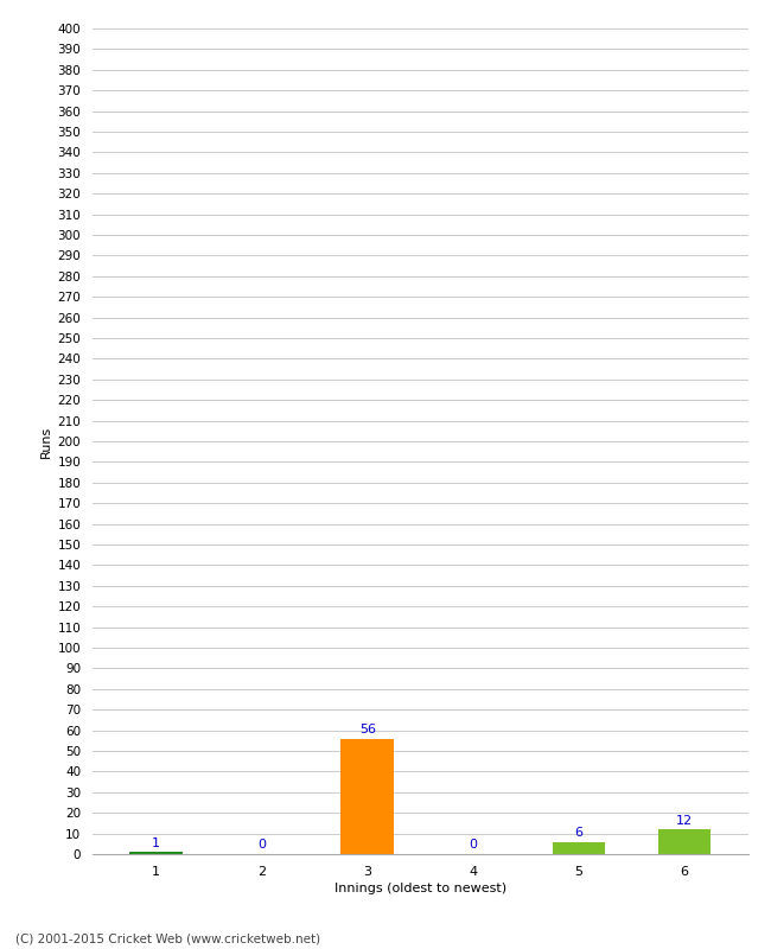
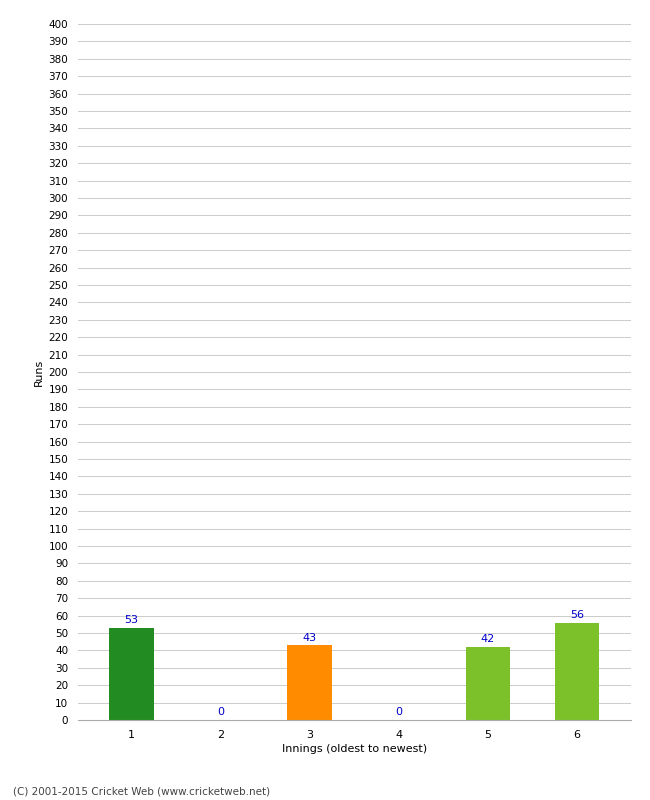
1: 1 -> 53
3: 56 -> 43
5: 6 -> 42
6: 12 -> 56
